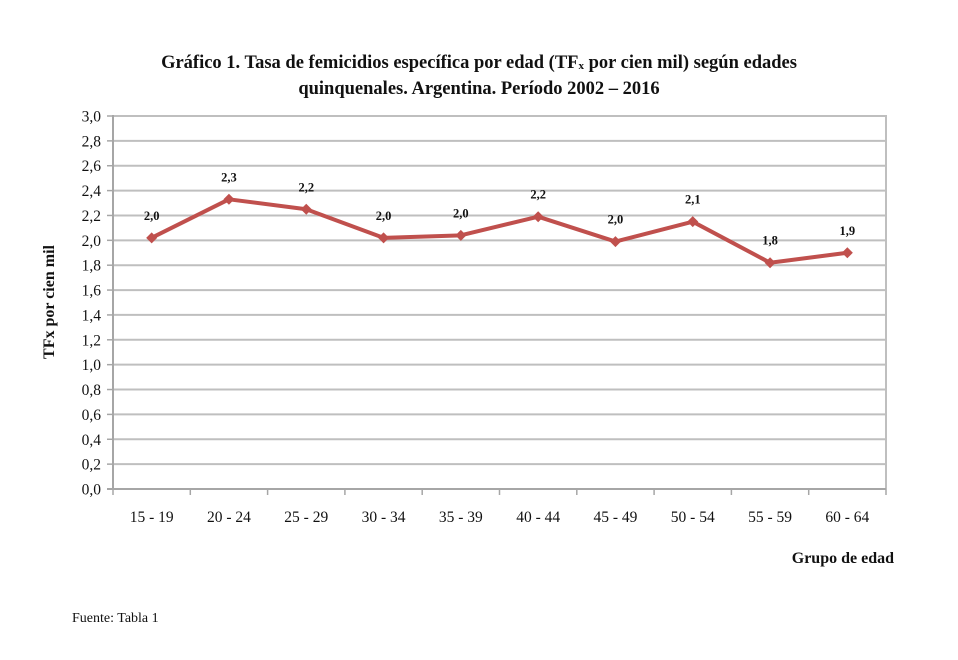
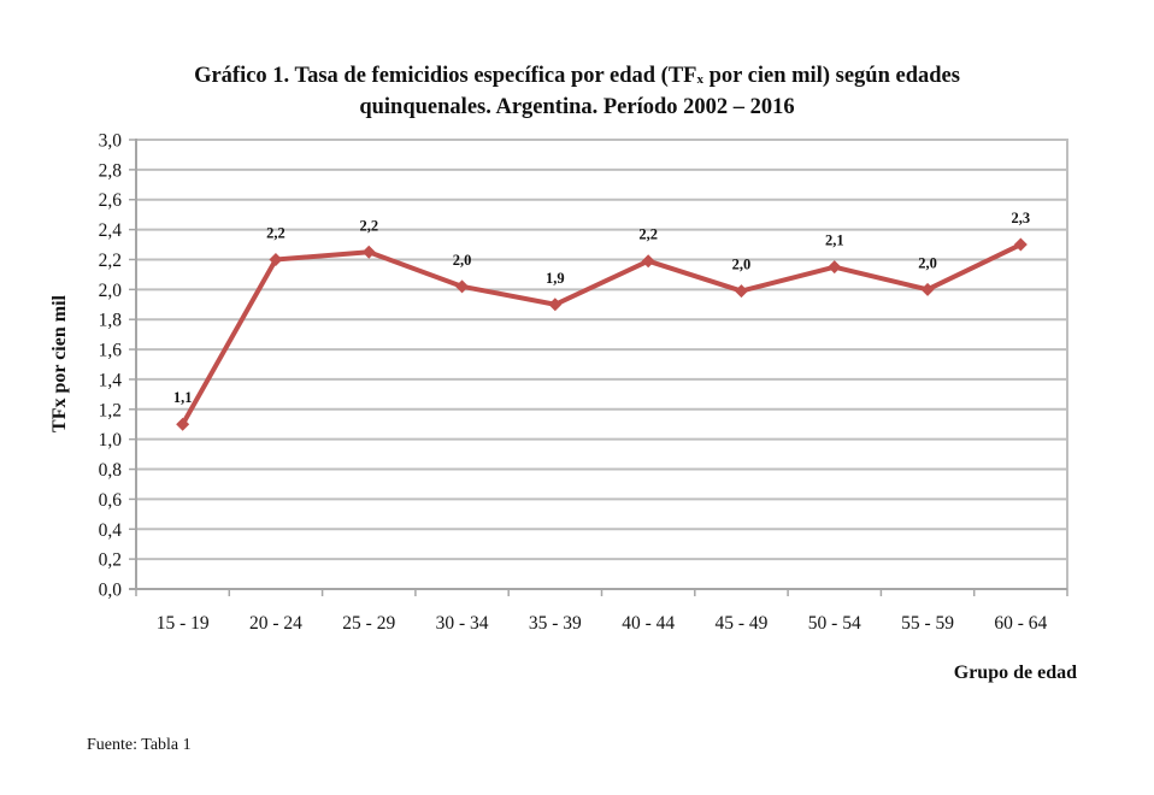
15 - 19: 2,0 -> 1,1
20 - 24: 2,3 -> 2,2
35 - 39: 2,0 -> 1,9
55 - 59: 1,8 -> 2,0
60 - 64: 1,9 -> 2,3
